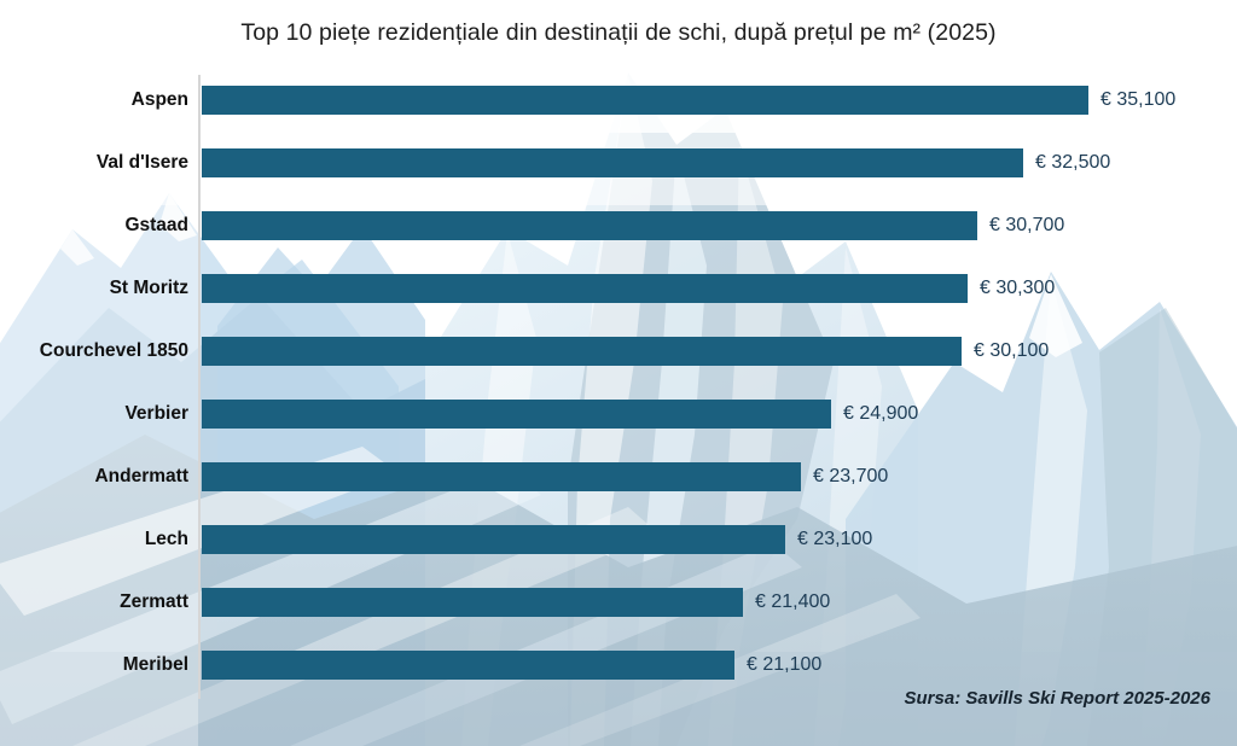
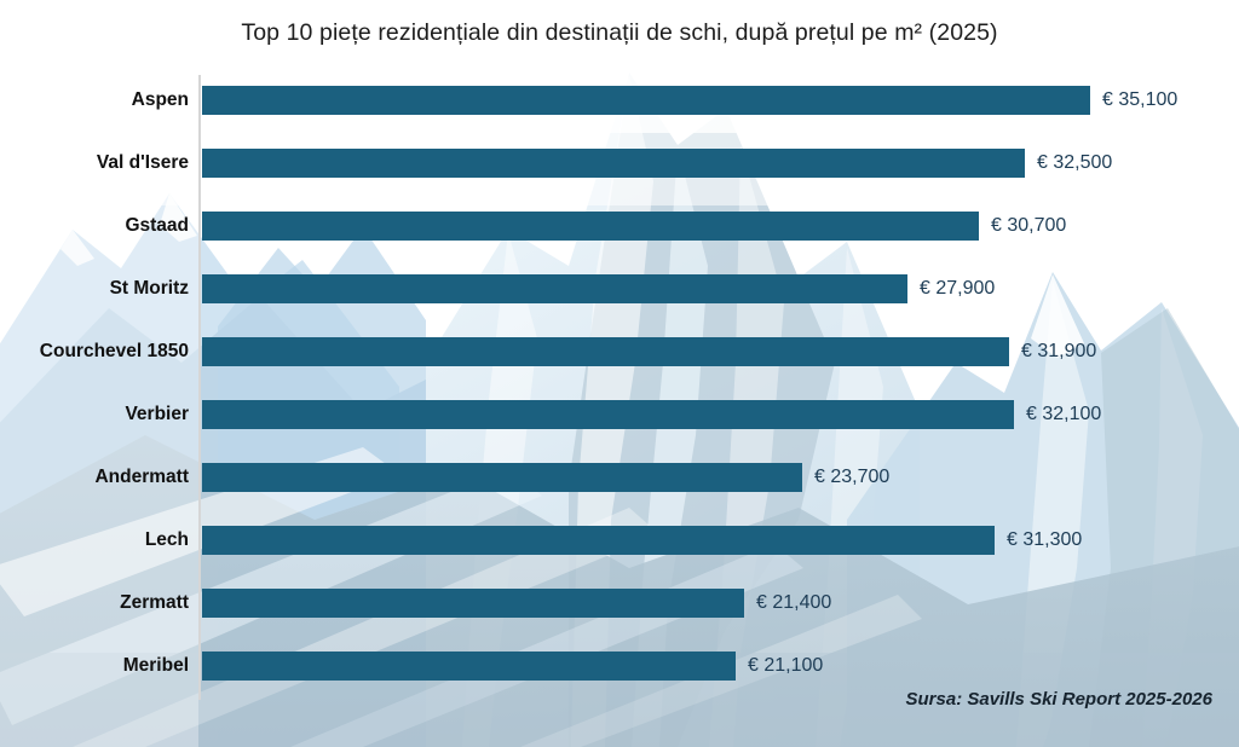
St Moritz: 30,300 -> 27,900
Courchevel 1850: 30,100 -> 31,900
Verbier: 24,900 -> 32,100
Lech: 23,100 -> 31,300
